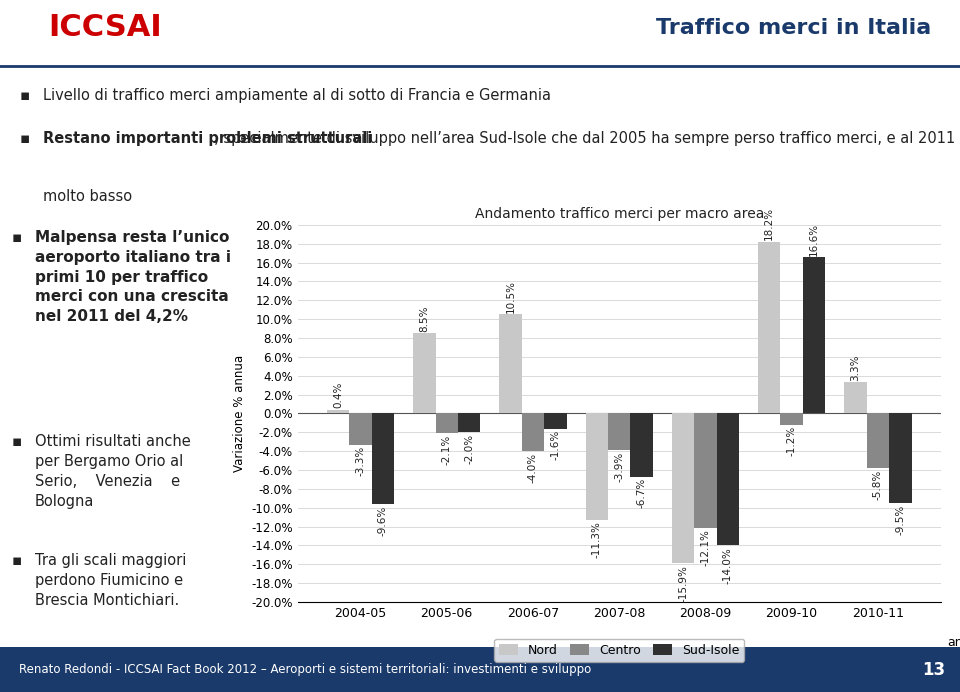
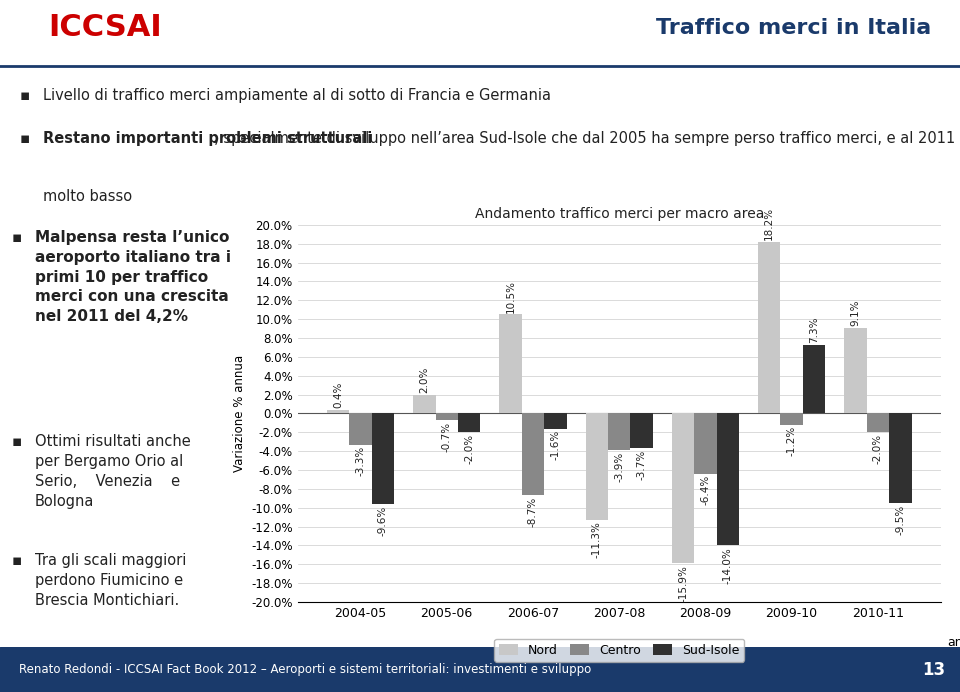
Nord/2005-06: 8.5% -> 2.0%
Centro/2005-06: -2.1% -> -0.7%
Centro/2006-07: -4.0% -> -8.7%
Sud-Isole/2007-08: -6.7% -> -3.7%
Centro/2008-09: -12.1% -> -6.4%
Sud-Isole/2009-10: 16.6% -> 7.3%
Nord/2010-11: 3.3% -> 9.1%
Centro/2010-11: -5.8% -> -2.0%
